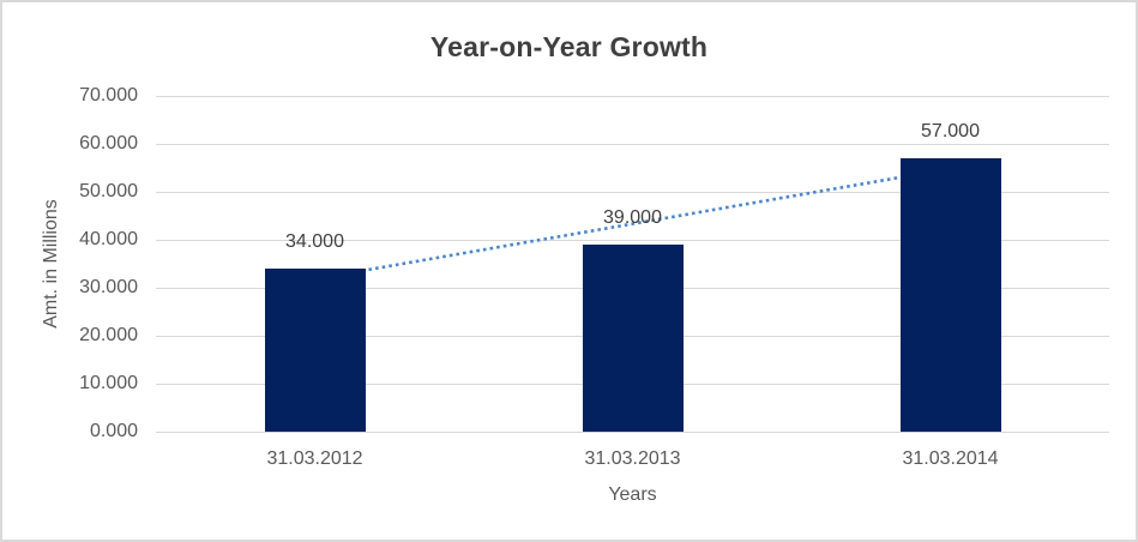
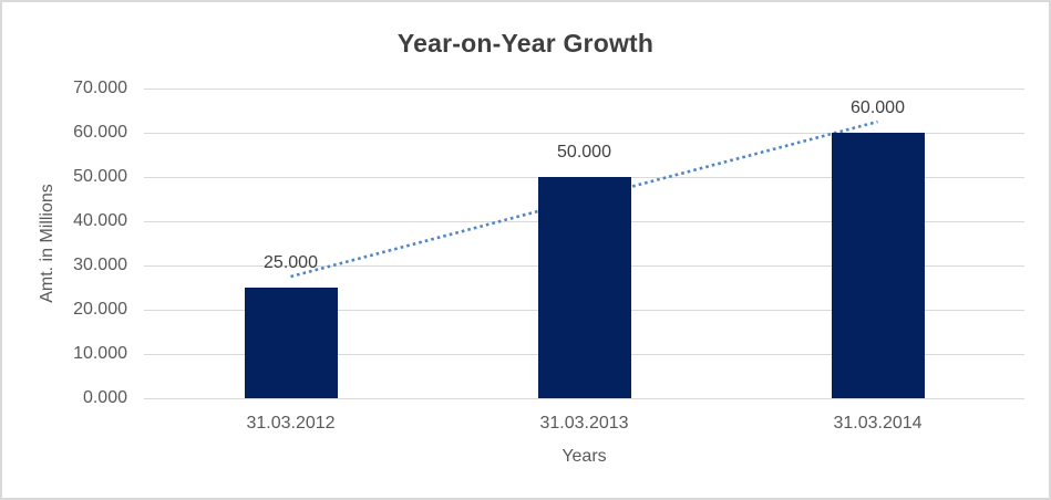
31.03.2012: 34.000 -> 25.000
31.03.2013: 39.000 -> 50.000
31.03.2014: 57.000 -> 60.000
